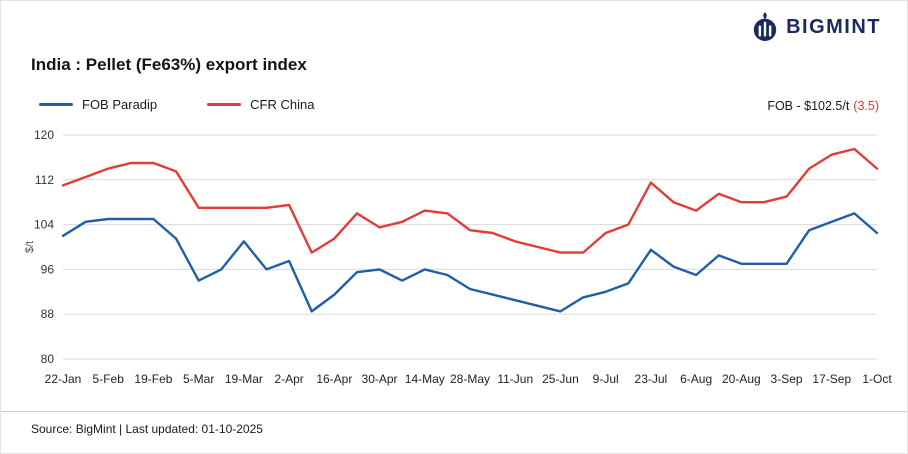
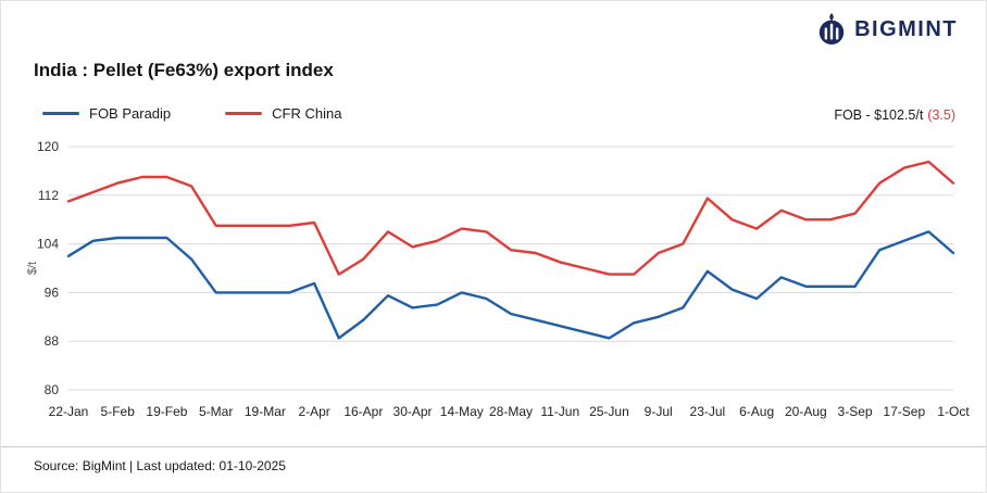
FOB Paradip/5-Mar: 94 -> 96
FOB Paradip/19-Mar: 101 -> 96
FOB Paradip/30-Apr: 96 -> 94
